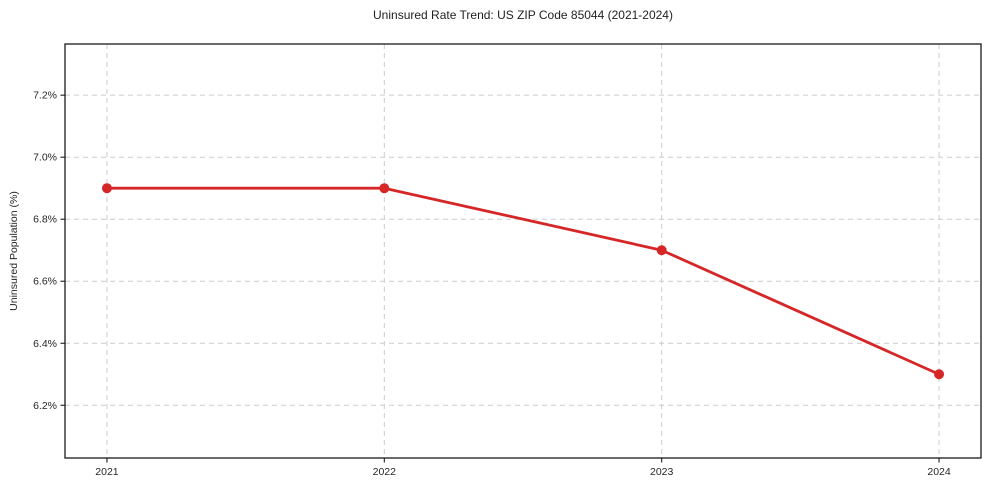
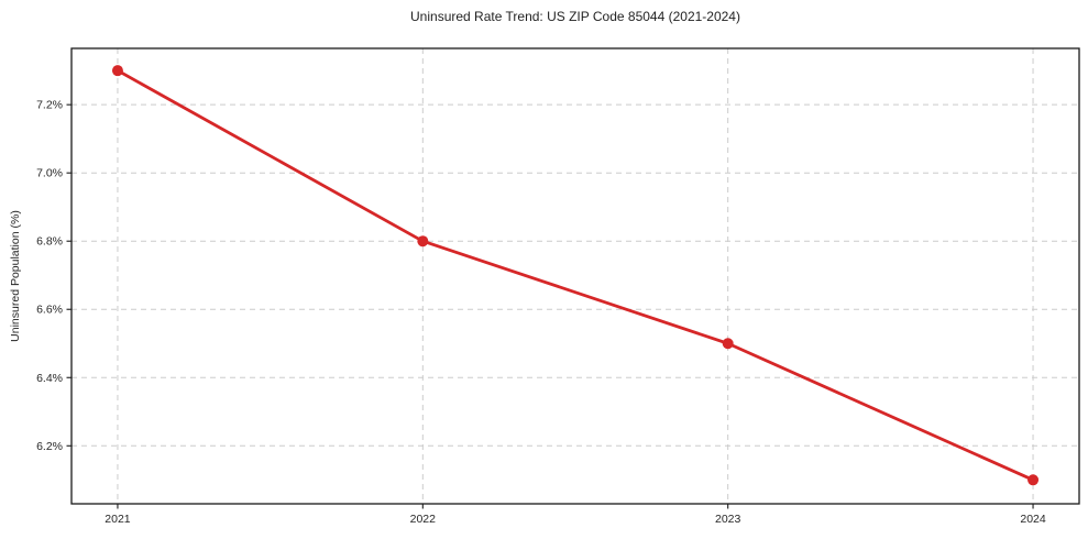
2021: 6.9% -> 7.3%
2022: 6.9% -> 6.8%
2023: 6.7% -> 6.5%
2024: 6.3% -> 6.1%
